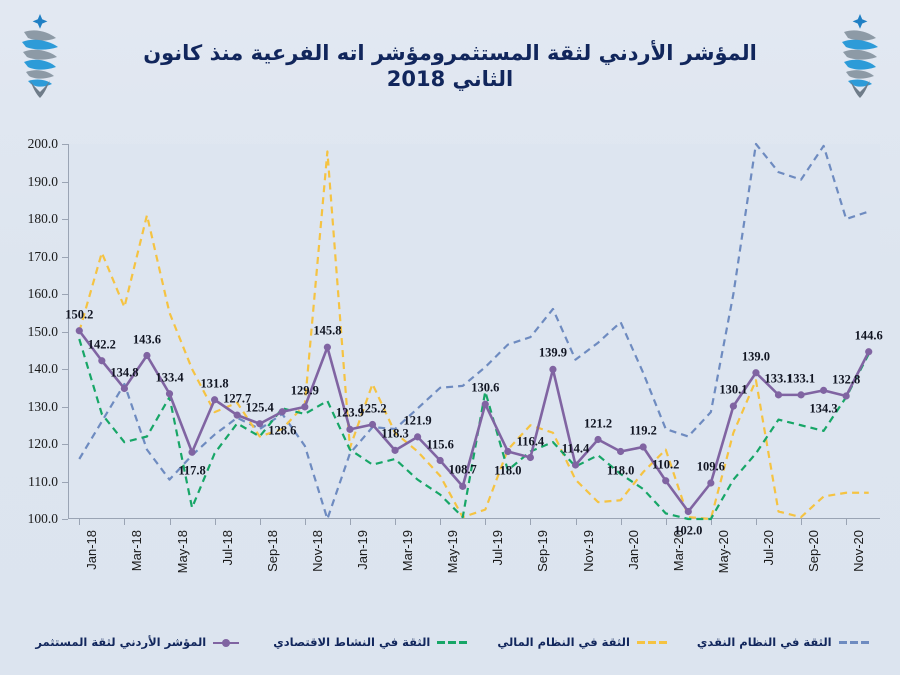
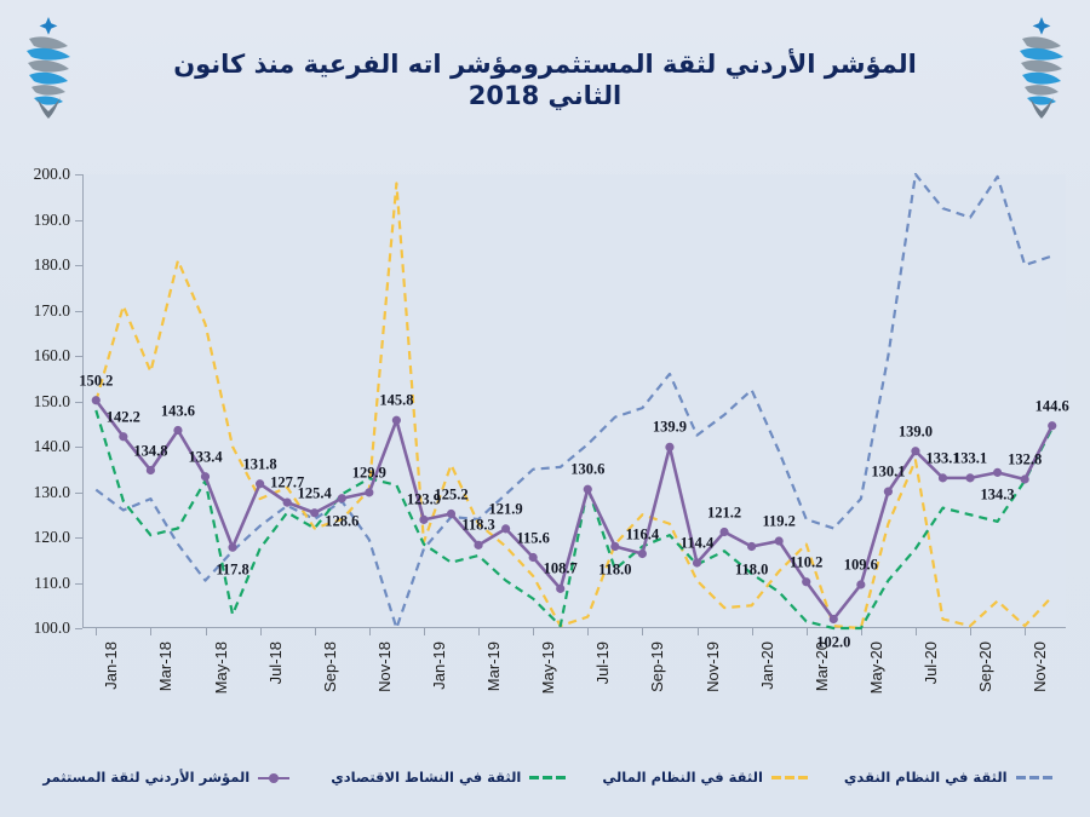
الثقة في النظام النقدي/Jan-18: 116 -> 130
الثقة في النظام النقدي/Mar-18: 136 -> 128
الثقة في النظام المالي/May-18: 155 -> 167
الثقة في النشاط الاقتصادي/Nov-18: 128 -> 133
الثقة في النشاط الاقتصادي/Jul-19: 134 -> 131
الثقة في النظام المالي/Nov-20: 107 -> 100
